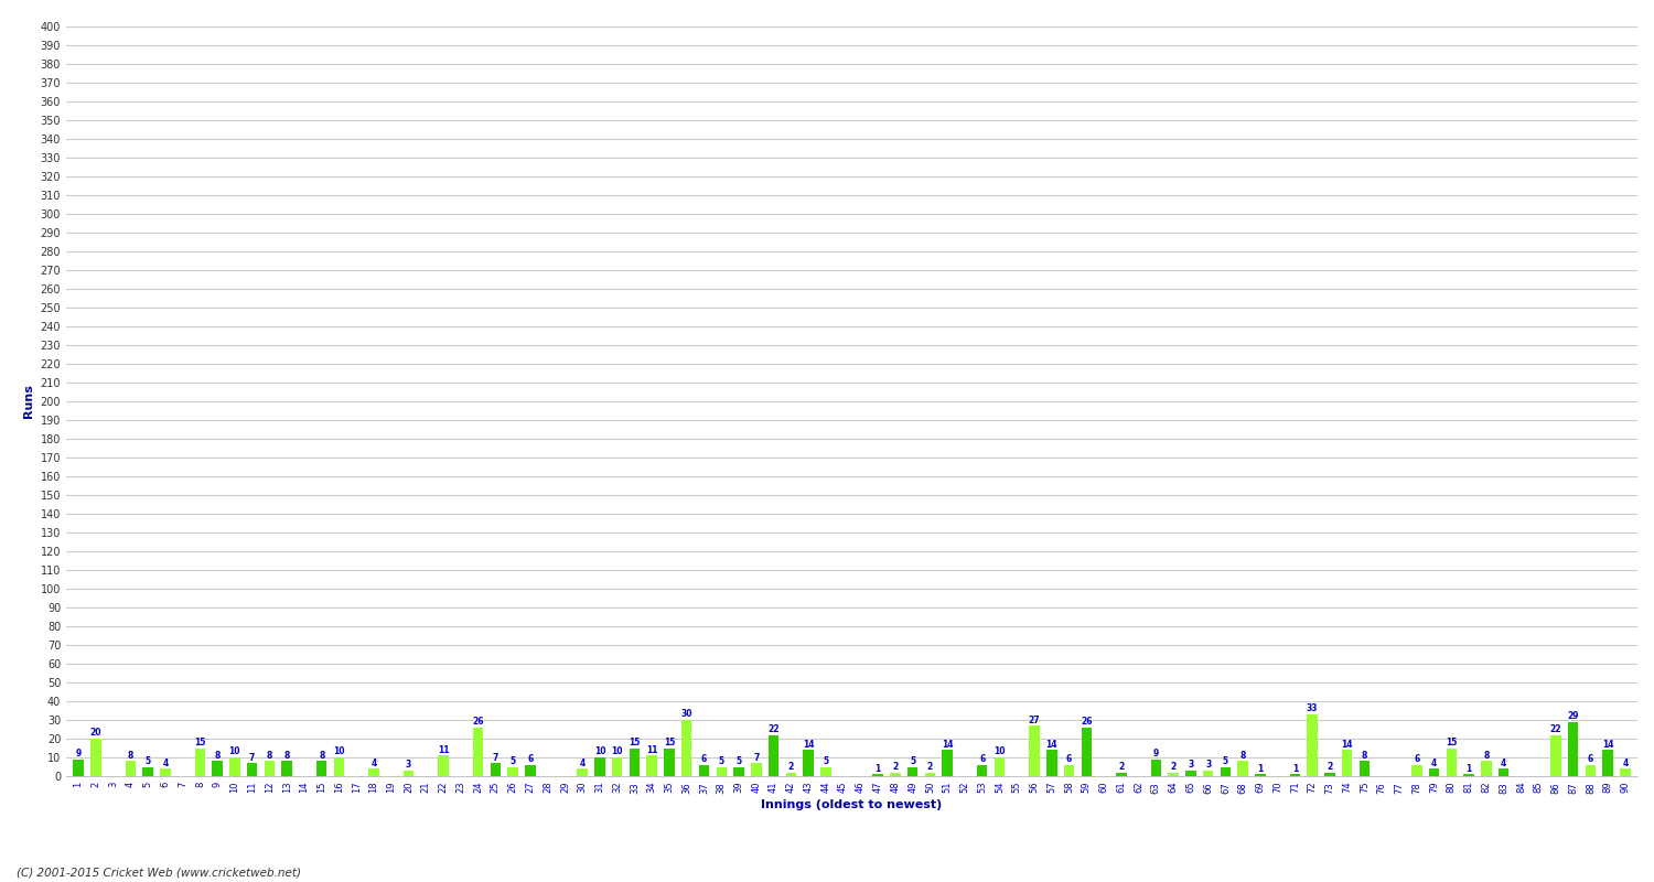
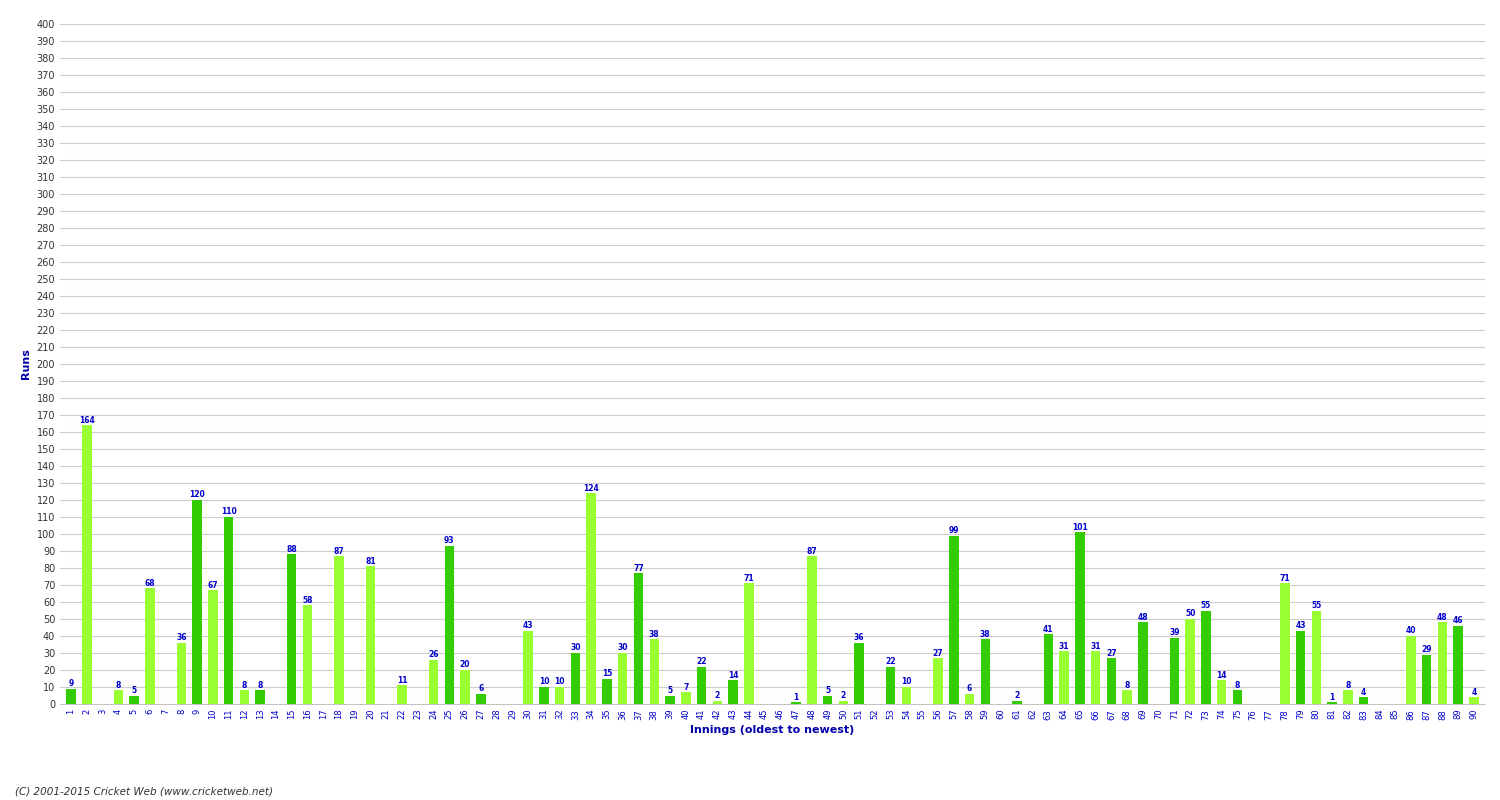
2: 20 -> 164
6: 4 -> 68
8: 15 -> 36
9: 8 -> 120
10: 10 -> 67
11: 7 -> 110
15: 8 -> 88
16: 10 -> 58
18: 4 -> 87
20: 3 -> 81
25: 7 -> 93
26: 5 -> 20
30: 4 -> 43
33: 15 -> 30
34: 11 -> 124
37: 6 -> 77
38: 5 -> 38
44: 5 -> 71
48: 2 -> 87
51: 14 -> 36
53: 6 -> 22
57: 14 -> 99
59: 26 -> 38
63: 9 -> 41
64: 2 -> 31
65: 3 -> 101
66: 3 -> 31
67: 5 -> 27
69: 1 -> 48
71: 1 -> 39
72: 33 -> 50
73: 2 -> 55
78: 6 -> 71
79: 4 -> 43
80: 15 -> 55
86: 22 -> 40
88: 6 -> 48
89: 14 -> 46
